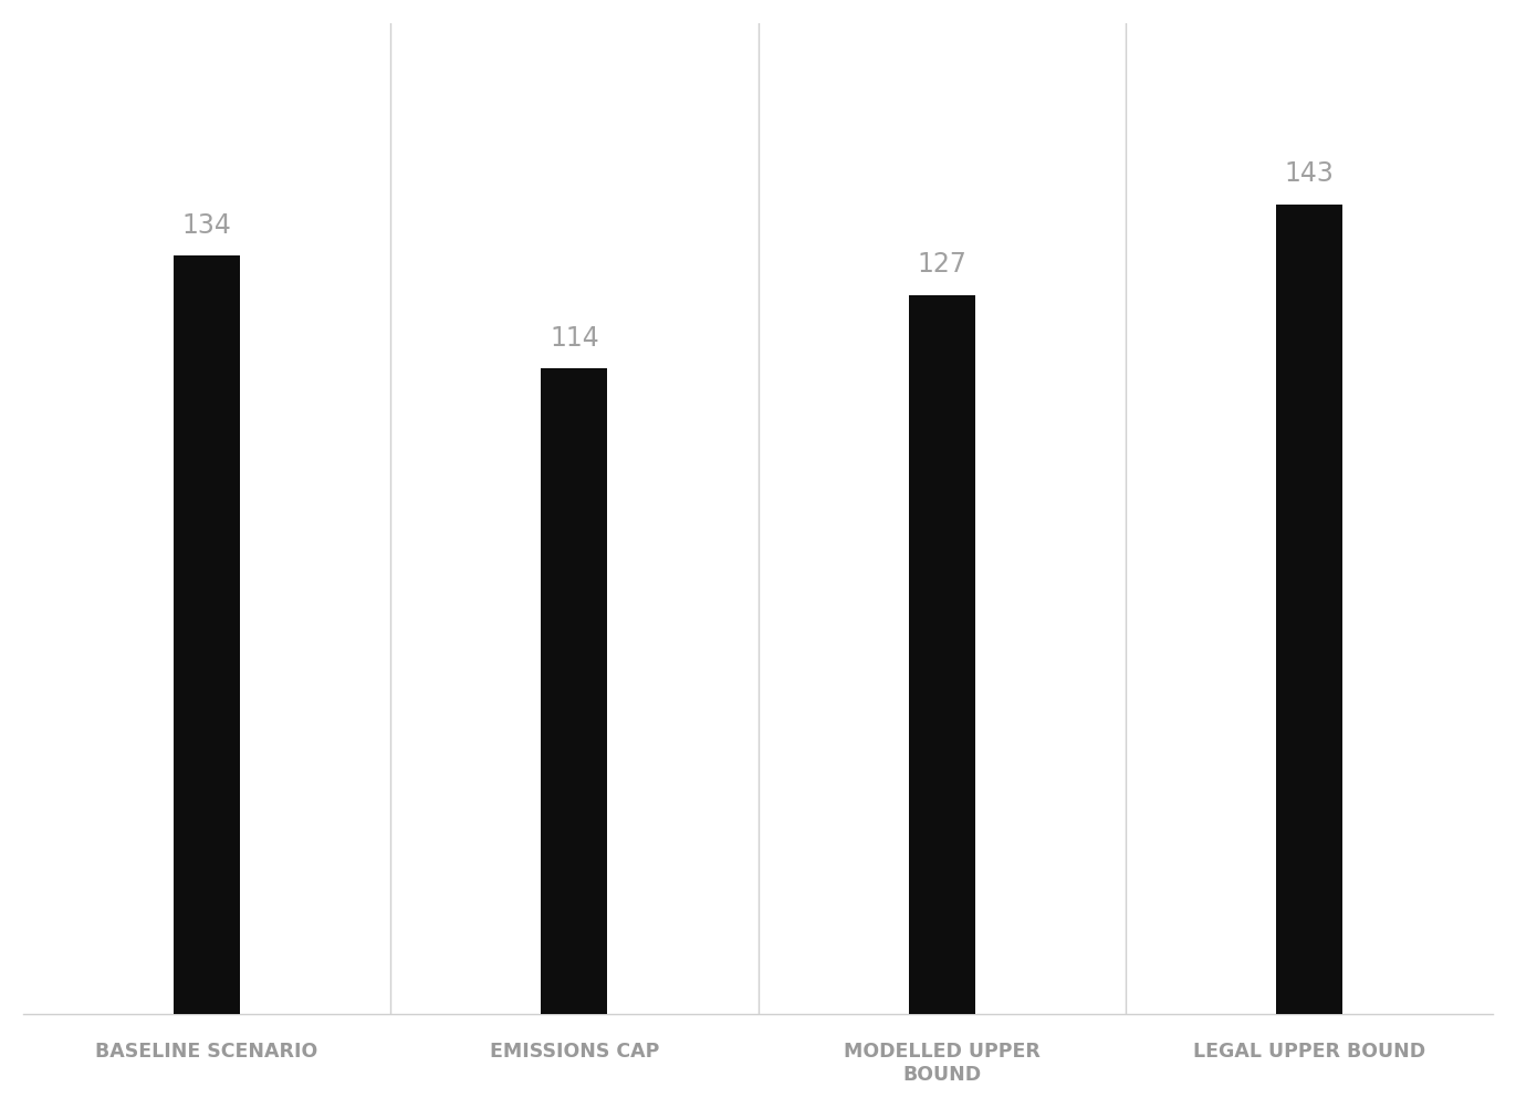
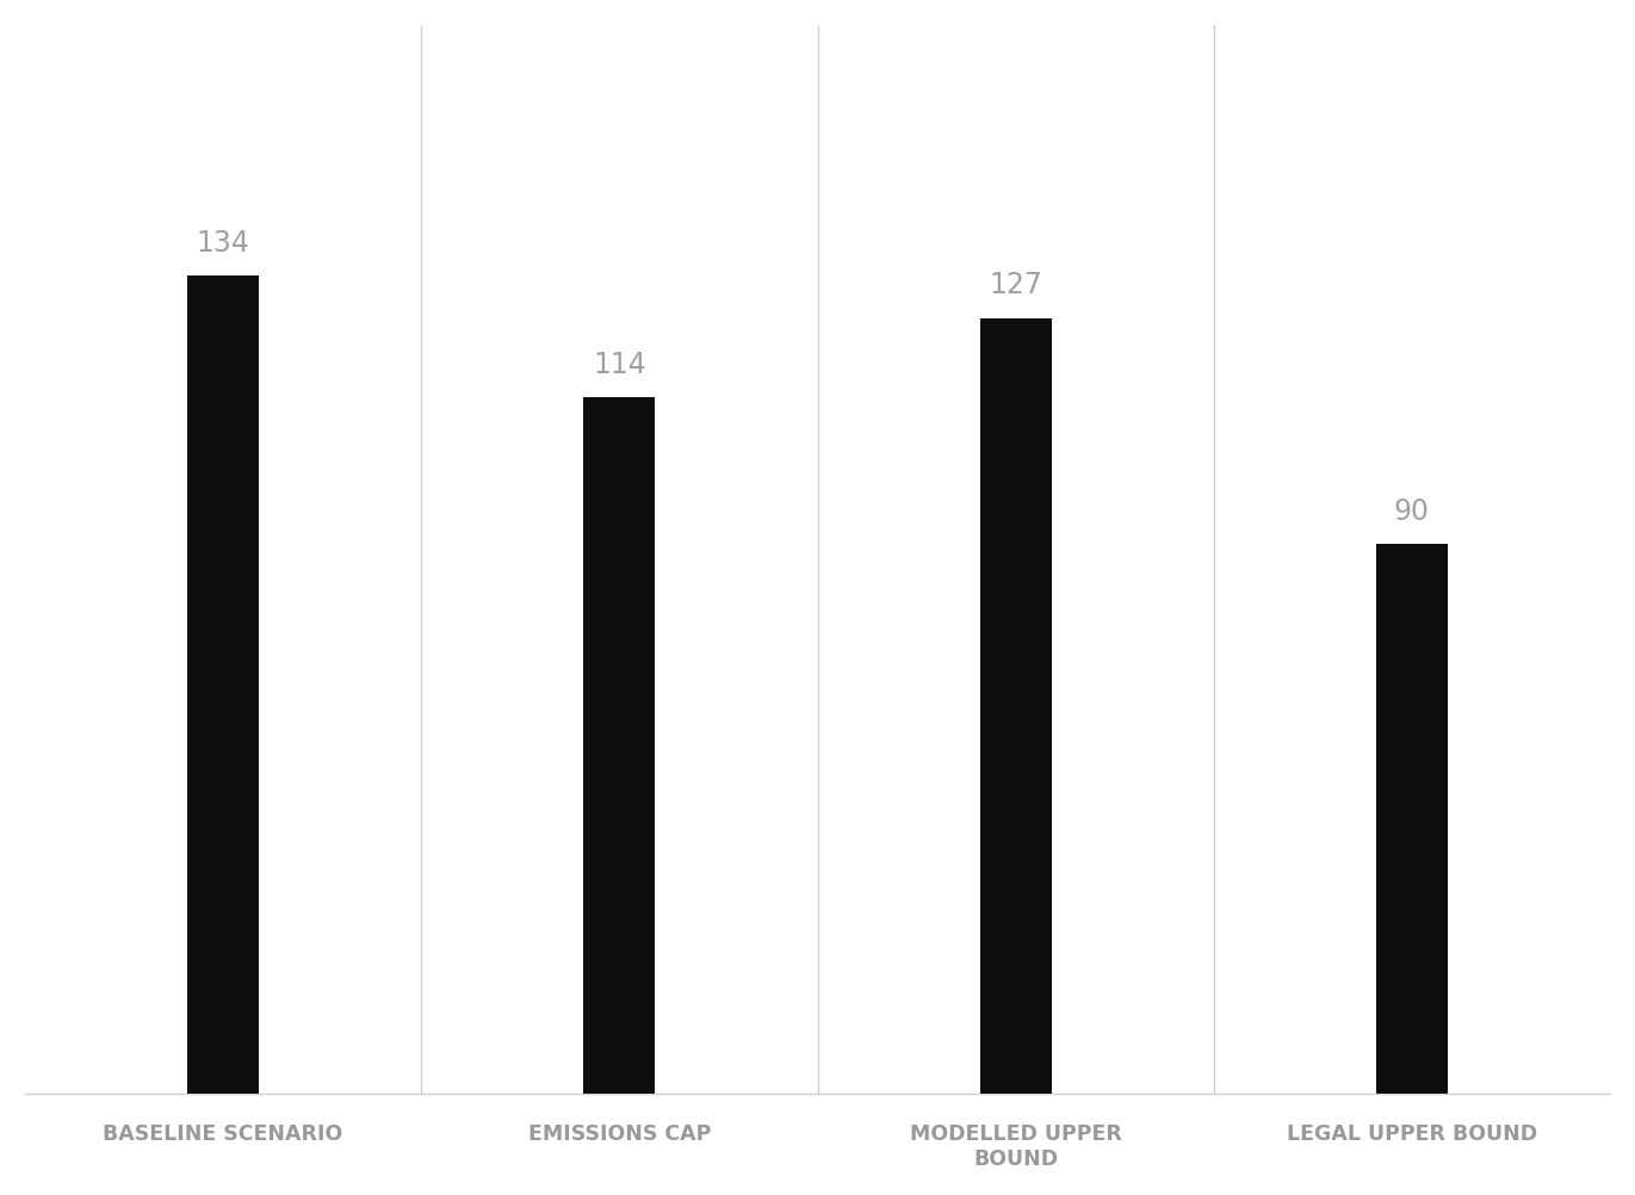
LEGAL UPPER BOUND: 143 -> 90
